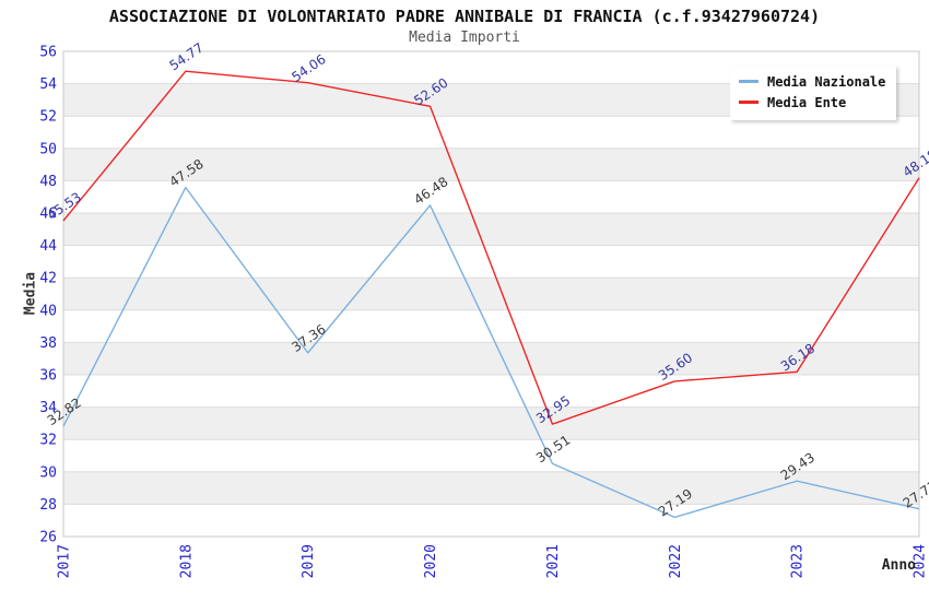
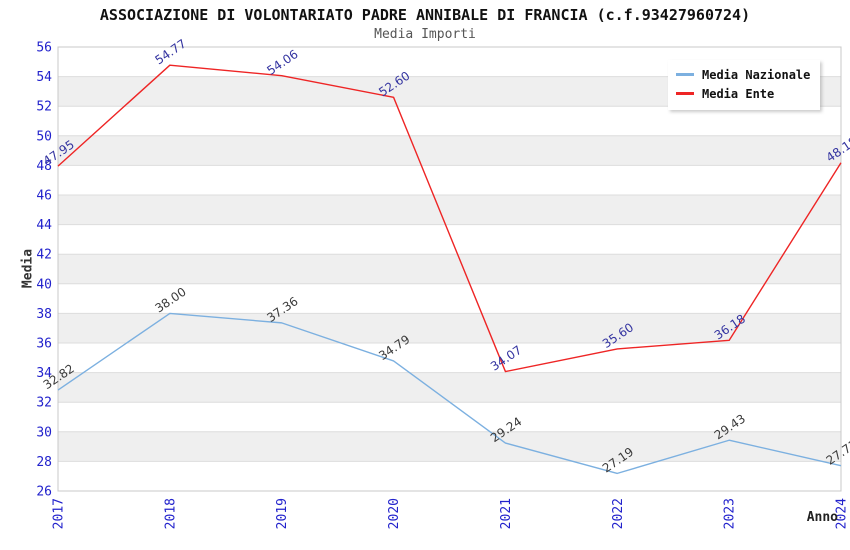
Media Ente/2017: 45.53 -> 47.95
Media Nazionale/2018: 47.58 -> 38.00
Media Nazionale/2020: 46.48 -> 34.79
Media Nazionale/2021: 30.51 -> 29.24
Media Ente/2021: 32.95 -> 34.07
